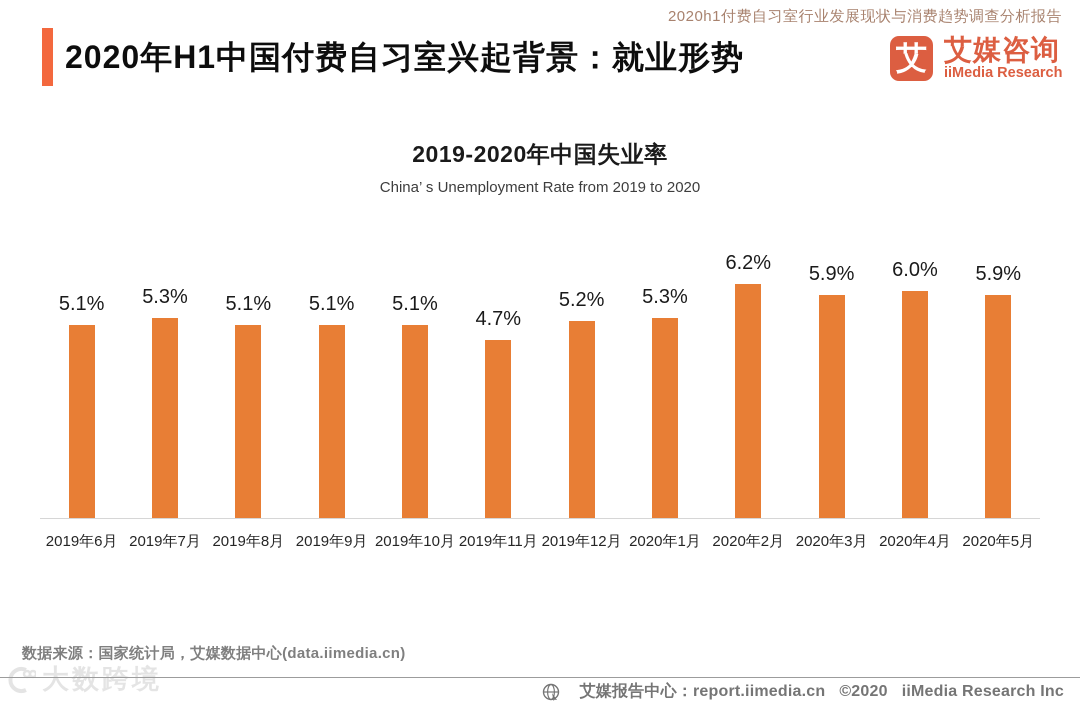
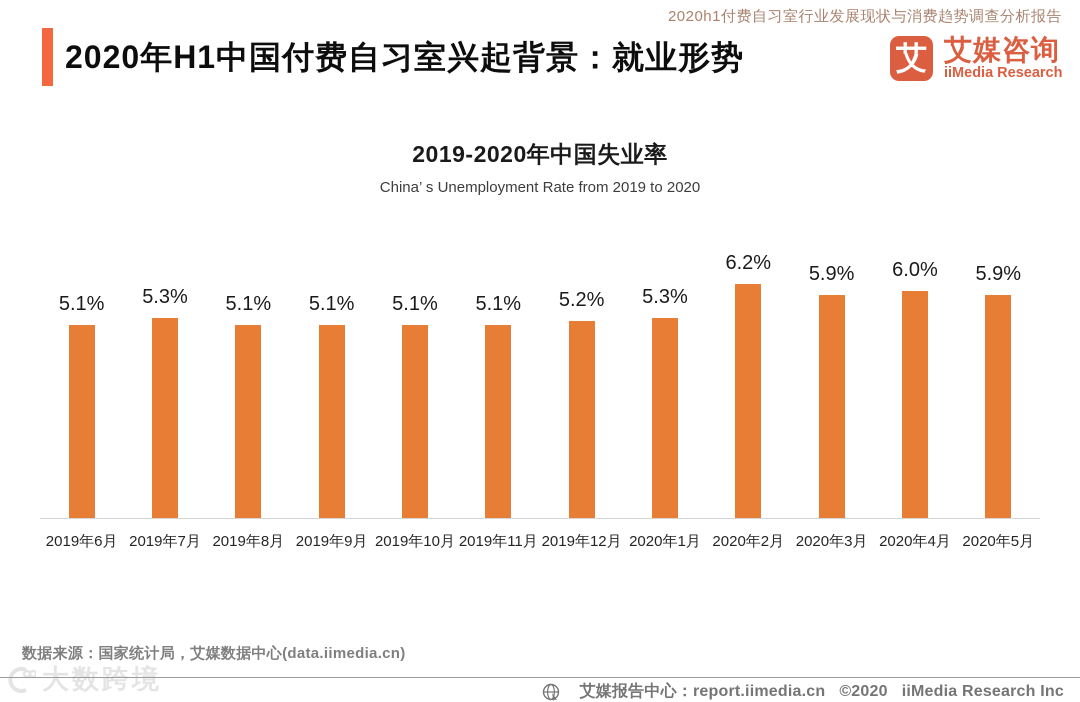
2019年11月: 4.7% -> 5.1%
